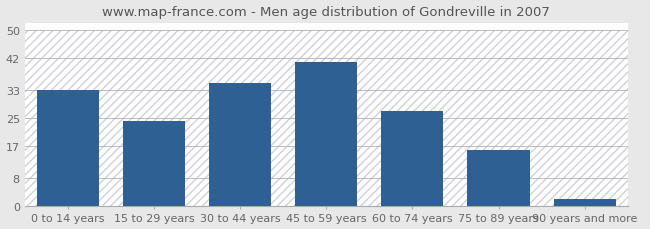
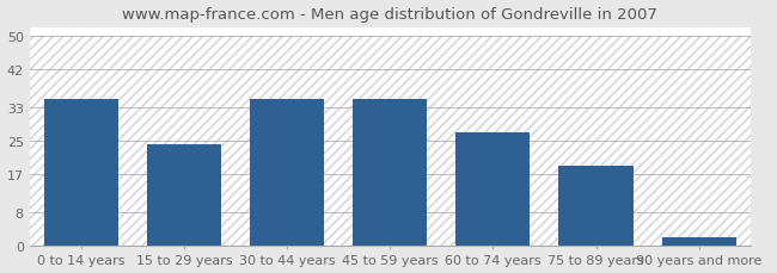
0 to 14 years: 33 -> 35
45 to 59 years: 41 -> 35
75 to 89 years: 16 -> 19
